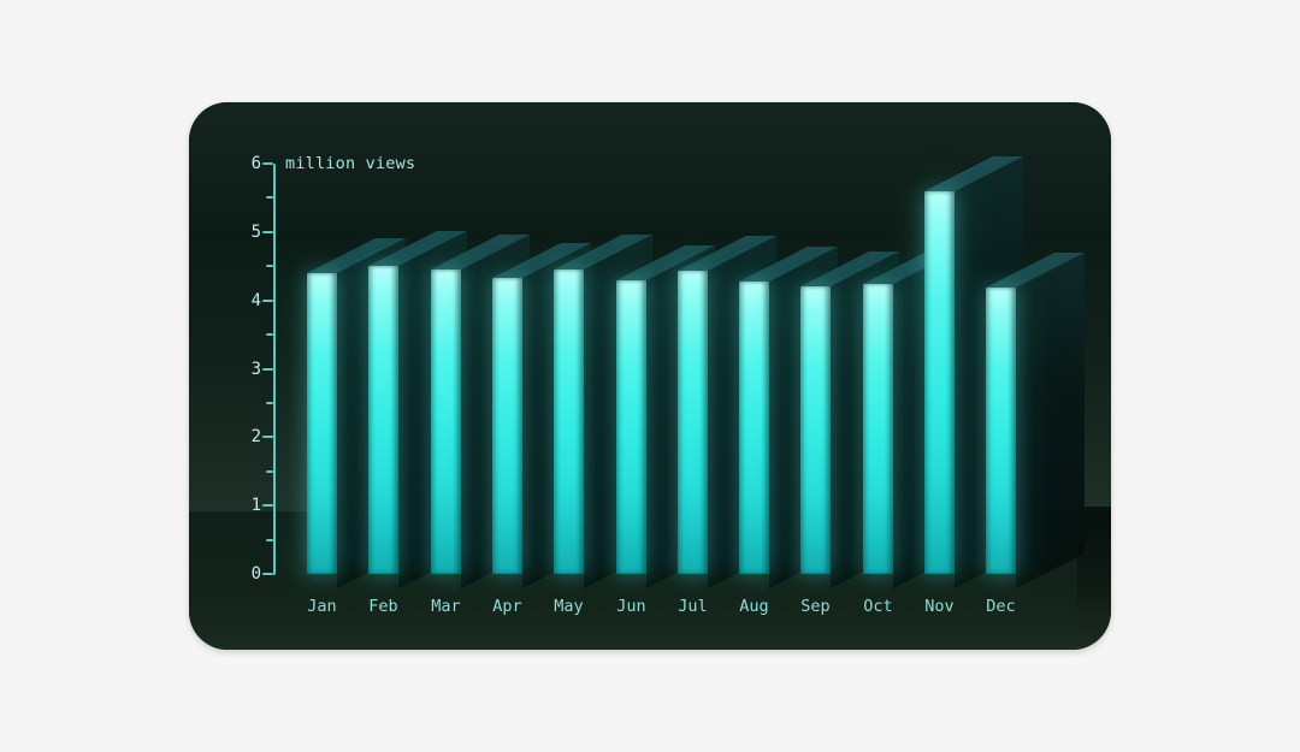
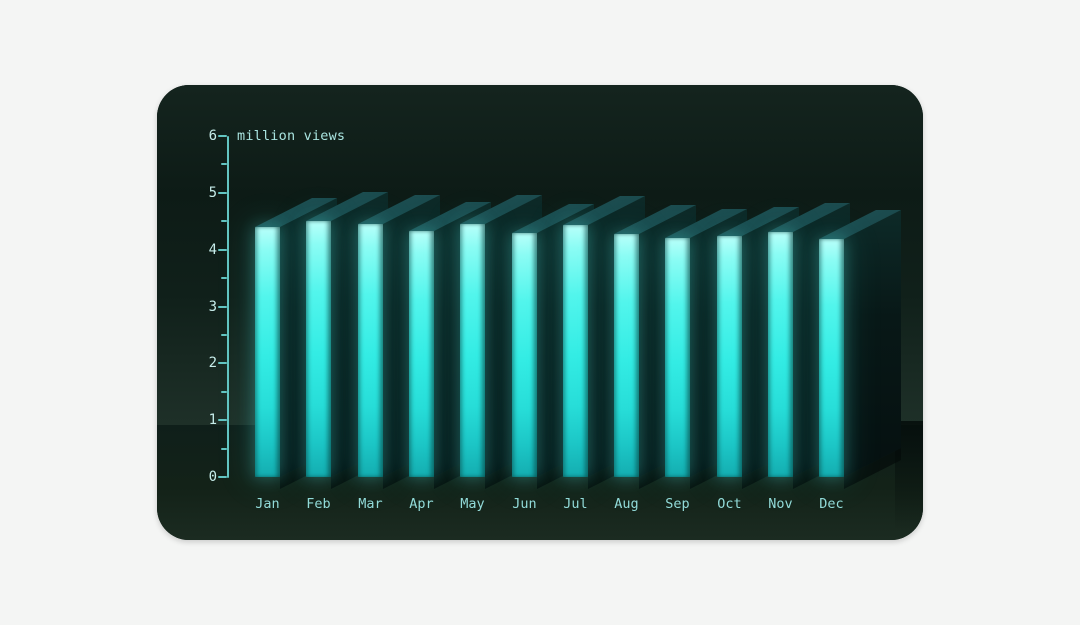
Nov: 5.6 -> 4.3
